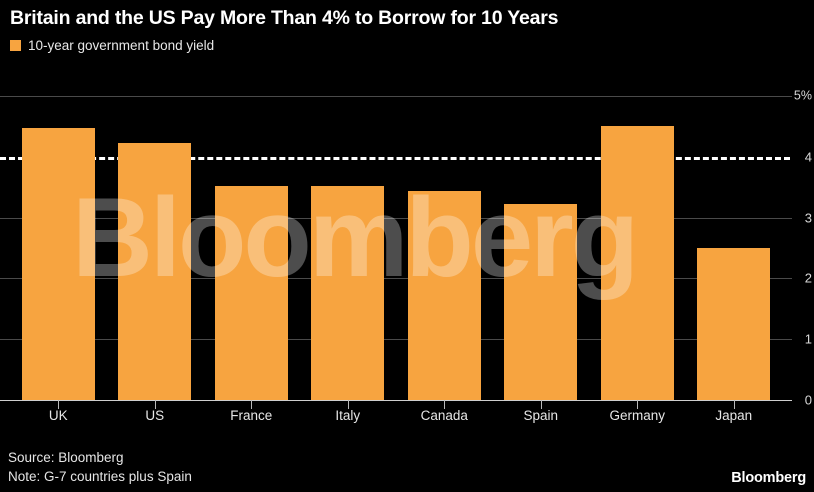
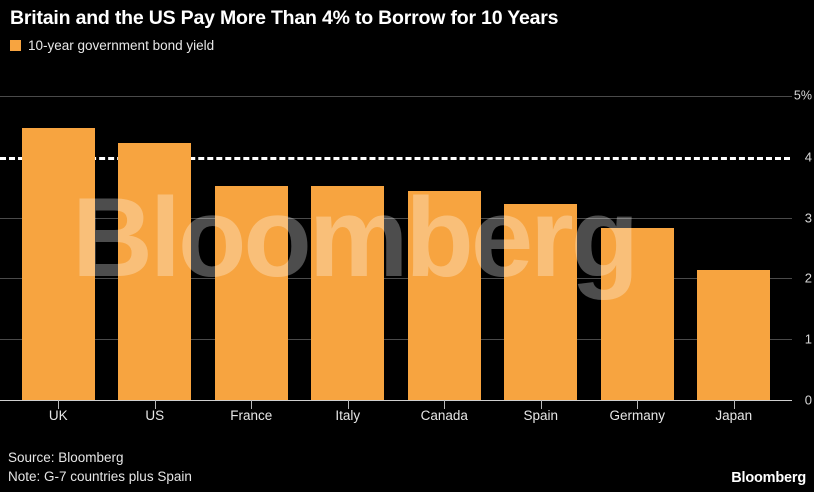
Germany: 4.5% -> 2.8%
Japan: 2.5% -> 2.1%
